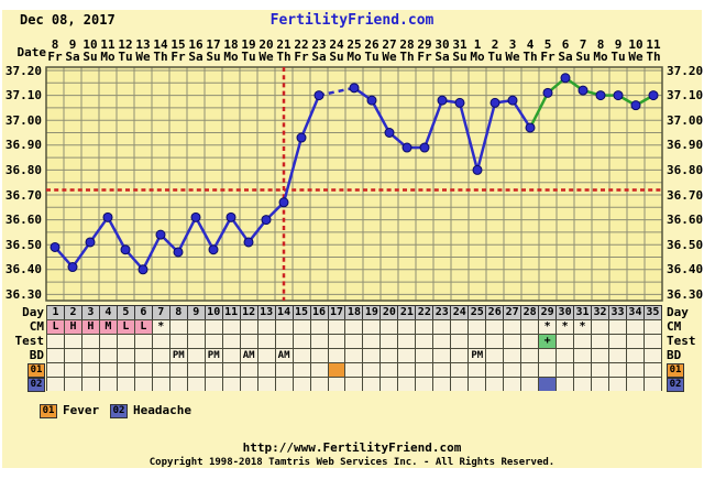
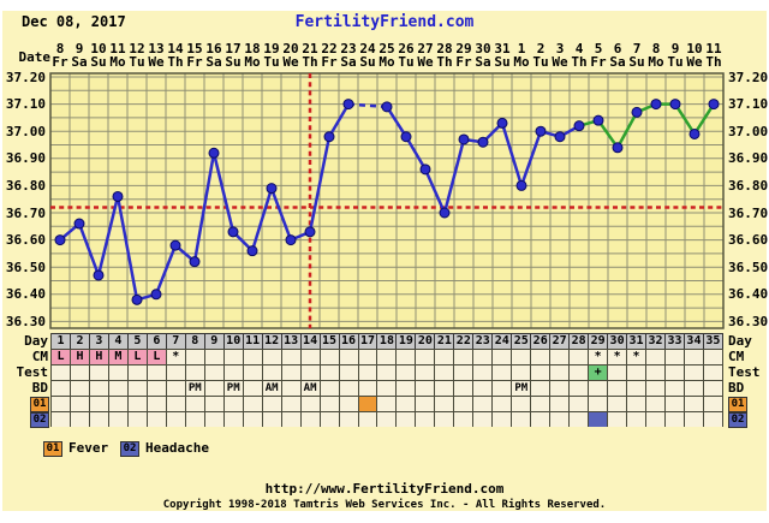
1: 36.49 -> 36.60
2: 36.41 -> 36.66
3: 36.51 -> 36.47
4: 36.61 -> 36.76
5: 36.48 -> 36.38
7: 36.54 -> 36.58
8: 36.47 -> 36.52
9: 36.61 -> 36.92
10: 36.48 -> 36.63
11: 36.61 -> 36.56
12: 36.51 -> 36.79
14: 36.67 -> 36.63
15: 36.93 -> 36.98
18: 37.13 -> 37.09
19: 37.08 -> 36.98
20: 36.95 -> 36.86
21: 36.89 -> 36.70
22: 36.89 -> 36.97
23: 37.08 -> 36.96
24: 37.07 -> 37.03
26: 37.07 -> 37.00
27: 37.08 -> 36.98
28: 36.97 -> 37.02
29: 37.11 -> 37.04
30: 37.17 -> 36.94
31: 37.12 -> 37.07
34: 37.06 -> 36.99
